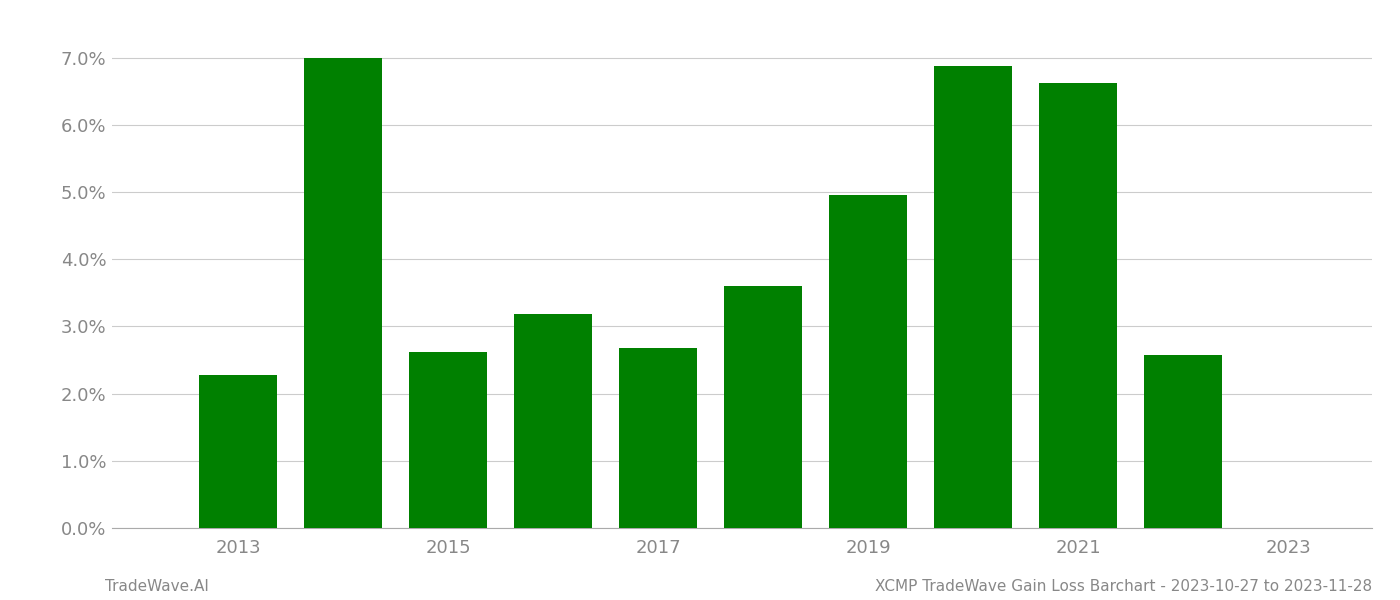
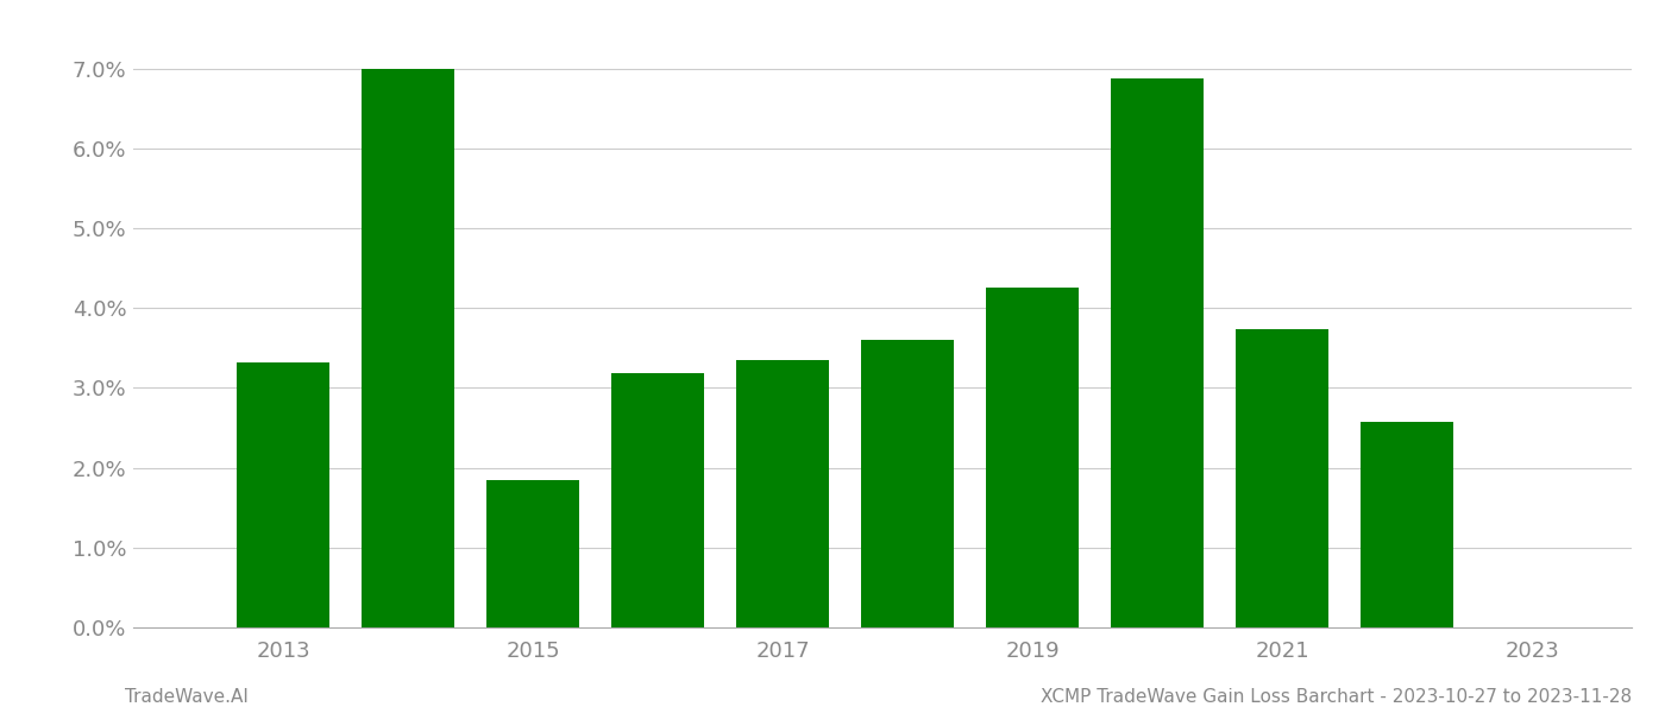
2013: 2.28% -> 3.32%
2015: 2.62% -> 1.85%
2017: 2.68% -> 3.35%
2019: 4.96% -> 4.25%
2021: 6.62% -> 3.73%
